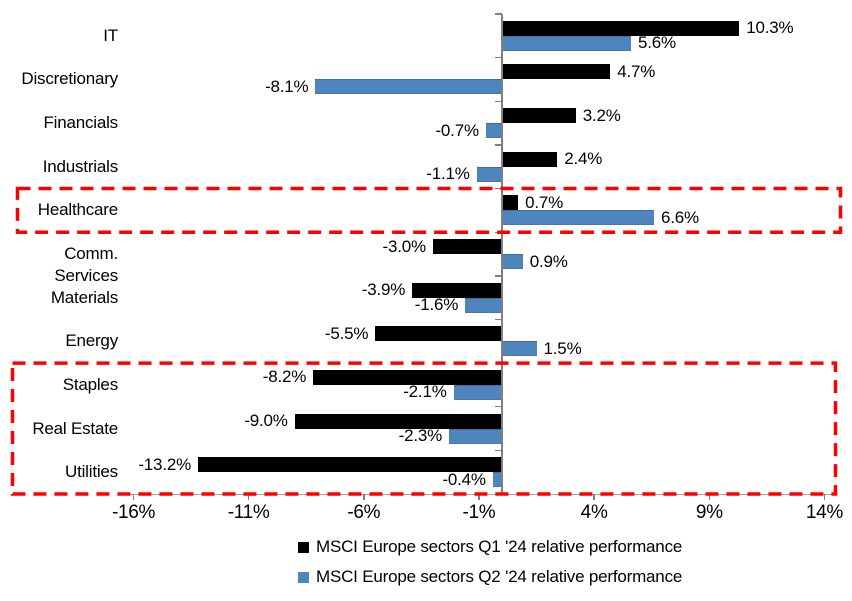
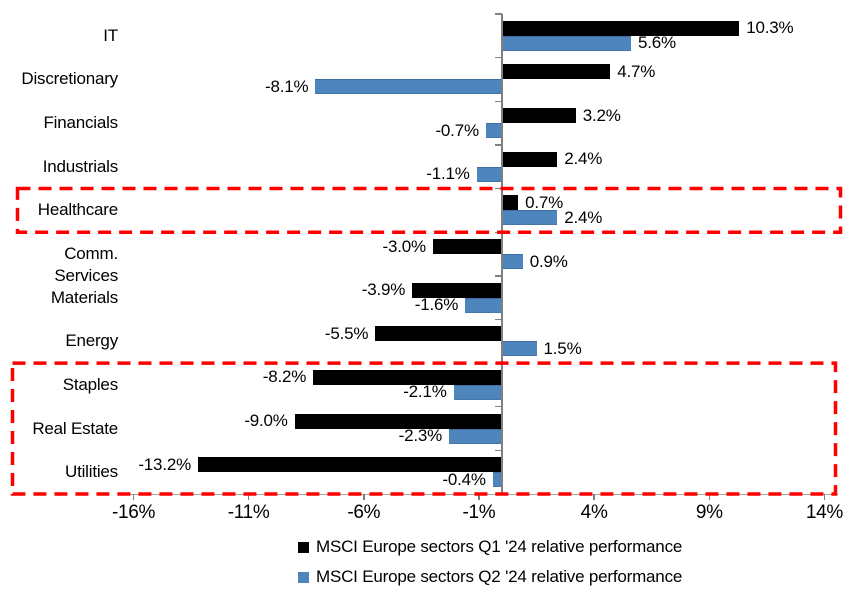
MSCI Europe sectors Q2 '24 relative performance/Healthcare: 6.6% -> 2.4%
